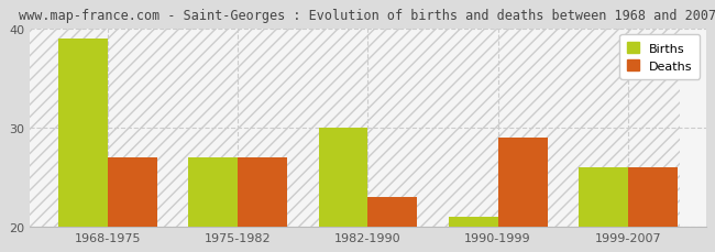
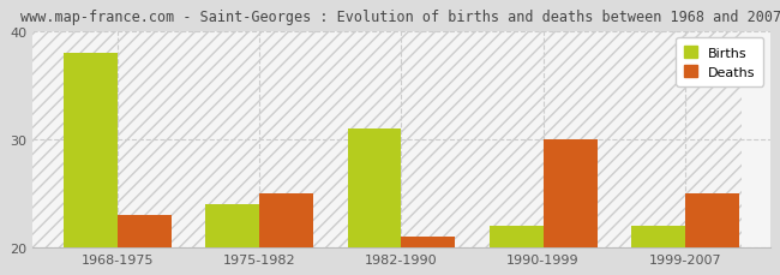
Births/1968-1975: 39 -> 38
Deaths/1968-1975: 27 -> 23
Births/1975-1982: 27 -> 24
Deaths/1975-1982: 27 -> 25
Births/1982-1990: 30 -> 31
Deaths/1982-1990: 23 -> 21
Births/1990-1999: 21 -> 22
Deaths/1990-1999: 29 -> 30
Births/1999-2007: 26 -> 22
Deaths/1999-2007: 26 -> 25
